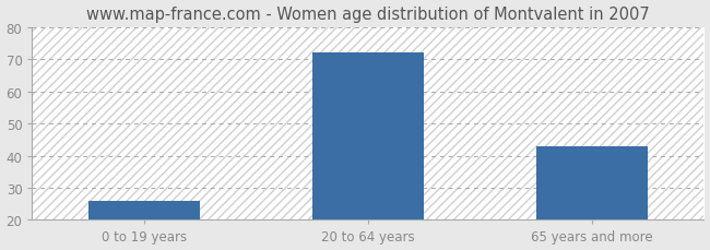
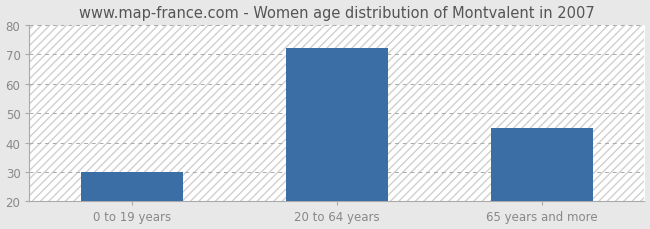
0 to 19 years: 26 -> 30
65 years and more: 43 -> 45
